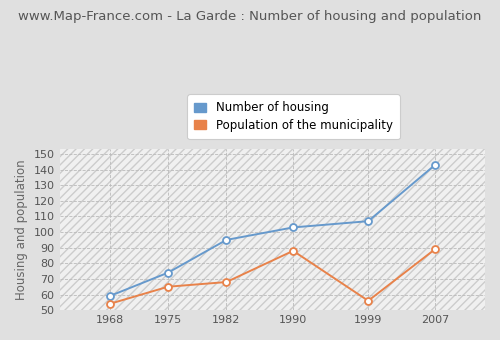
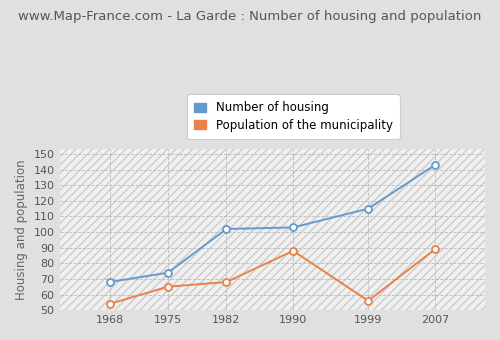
Number of housing/1968: 59 -> 68
Number of housing/1982: 95 -> 102
Number of housing/1999: 107 -> 115
